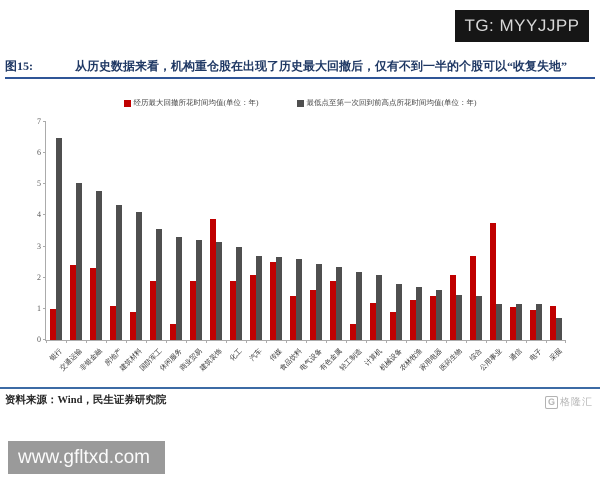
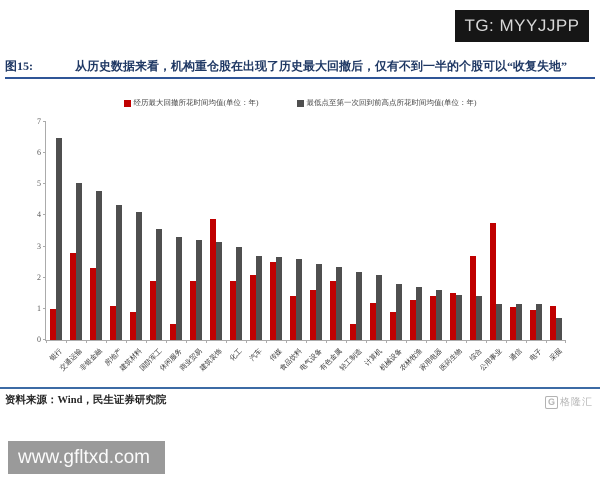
经历最大回撤所花时间均值(单位：年)/交通运输: 2.4 -> 2.8
经历最大回撤所花时间均值(单位：年)/医药生物: 2.1 -> 1.5
